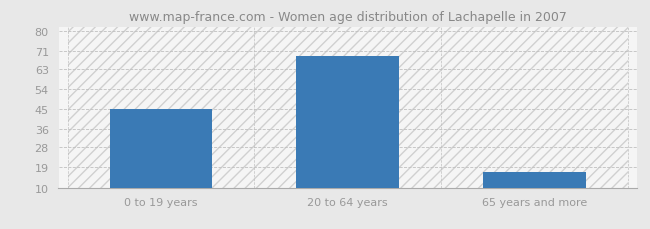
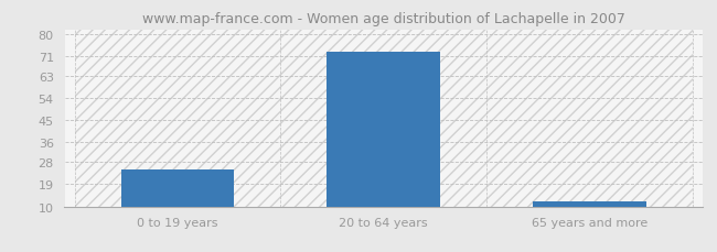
0 to 19 years: 45 -> 25
20 to 64 years: 69 -> 73
65 years and more: 17 -> 12
